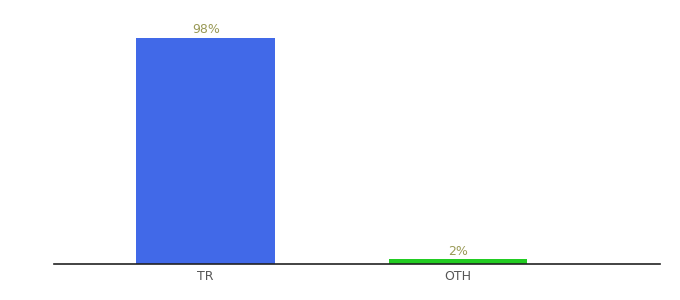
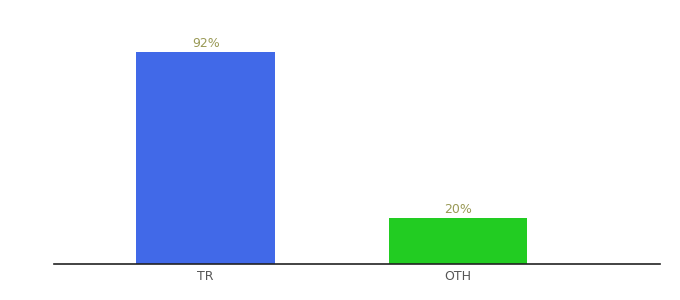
TR: 98% -> 92%
OTH: 2% -> 20%
